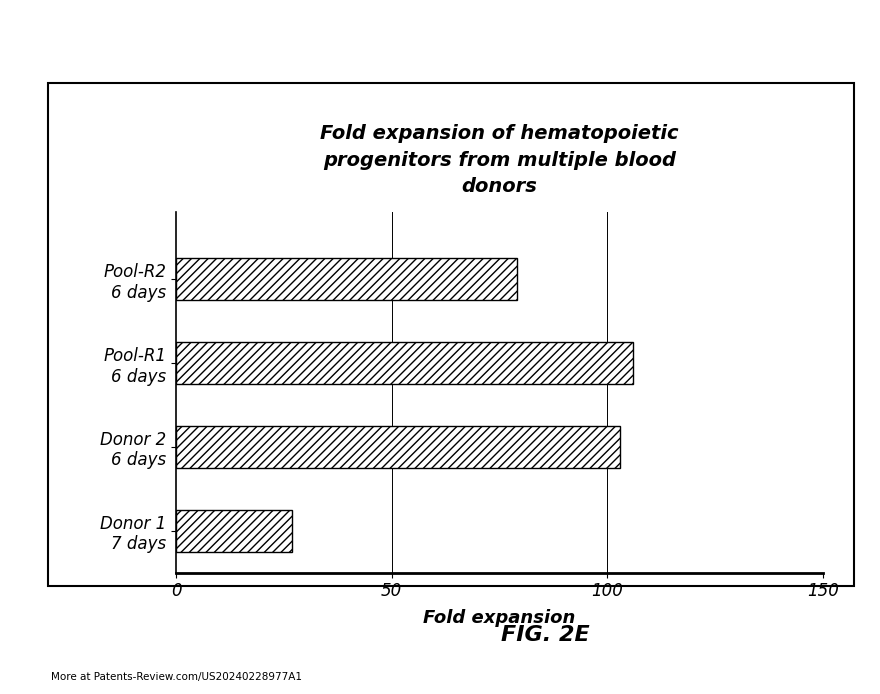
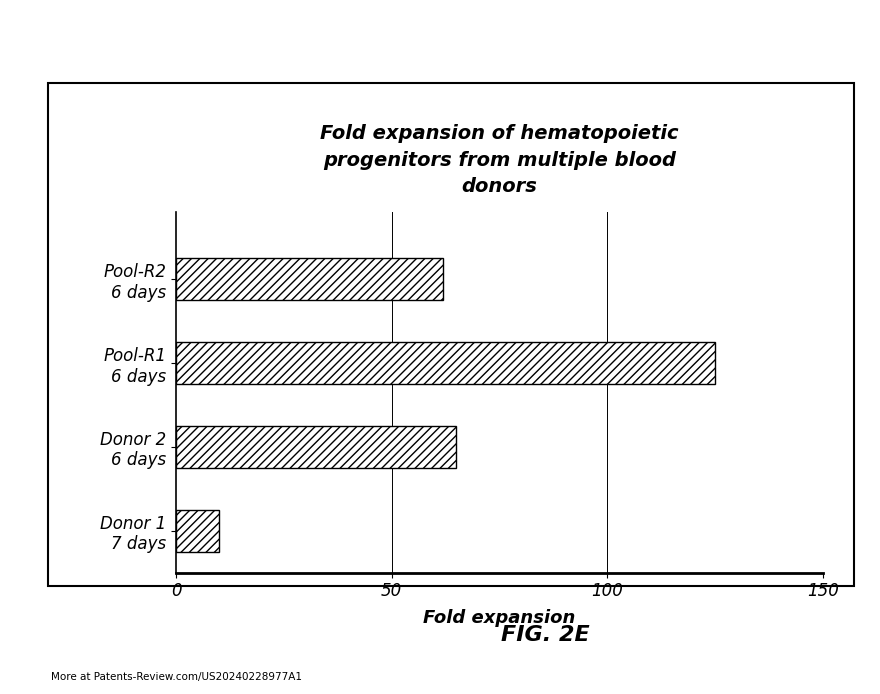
Pool-R2 6 days: 79 -> 62
Pool-R1 6 days: 106 -> 125
Donor 2 6 days: 103 -> 65
Donor 1 7 days: 27 -> 10
